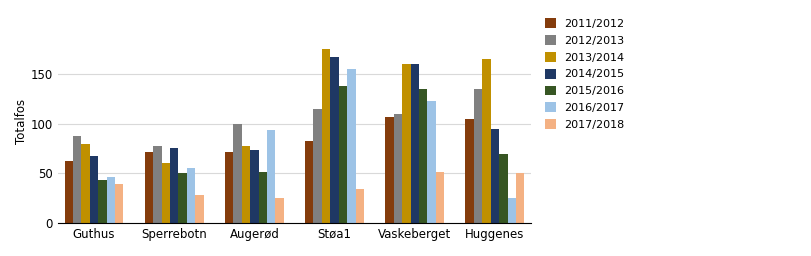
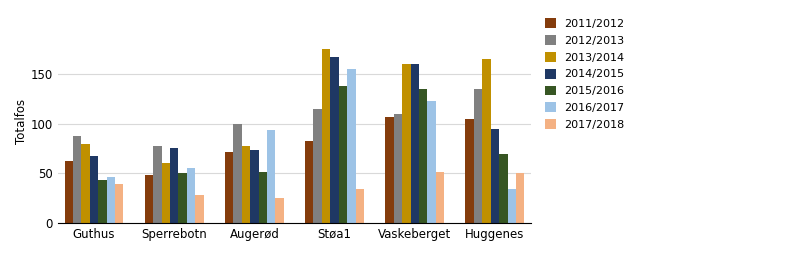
2011/2012/Sperrebotn: 72 -> 48
2016/2017/Huggenes: 25 -> 34
